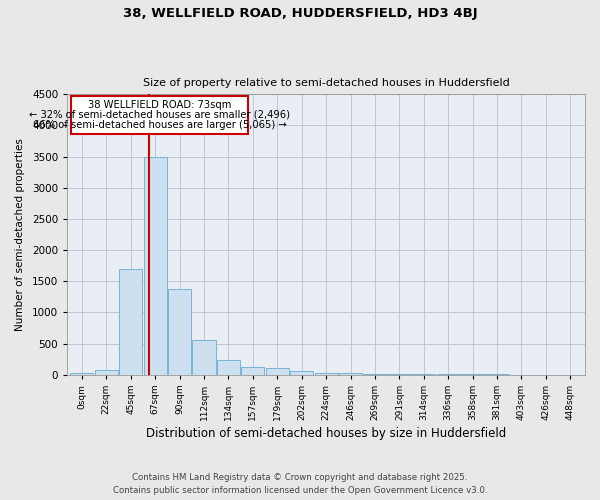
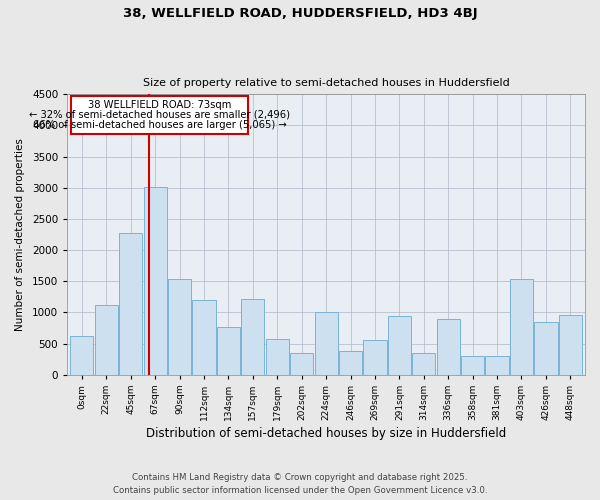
0sqm: 30 -> 620
22sqm: 80 -> 1120
45sqm: 1700 -> 2280
67sqm: 3500 -> 3020
90sqm: 1380 -> 1540
112sqm: 550 -> 1200
134sqm: 230 -> 760
157sqm: 130 -> 1220
179sqm: 100 -> 580
202sqm: 60 -> 340
224sqm: 30 -> 1000
246sqm: 20 -> 380
269sqm: 20 -> 560
291sqm: 10 -> 940
314sqm: 10 -> 340
336sqm: 0 -> 900
358sqm: 0 -> 300
381sqm: 0 -> 300
403sqm: 0 -> 1540
426sqm: 0 -> 840
448sqm: 0 -> 960
